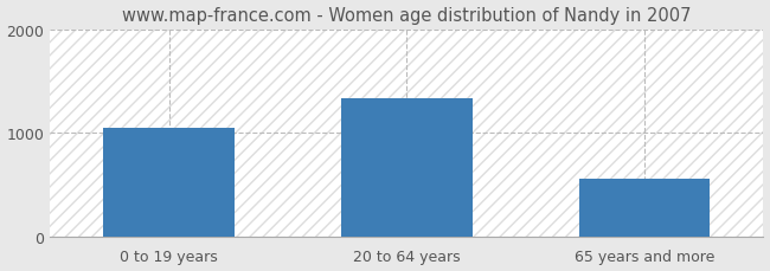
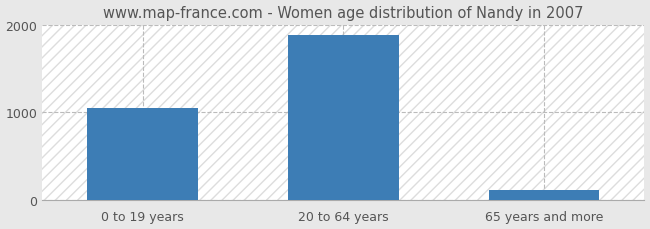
20 to 64 years: 1340 -> 1880
65 years and more: 560 -> 120
